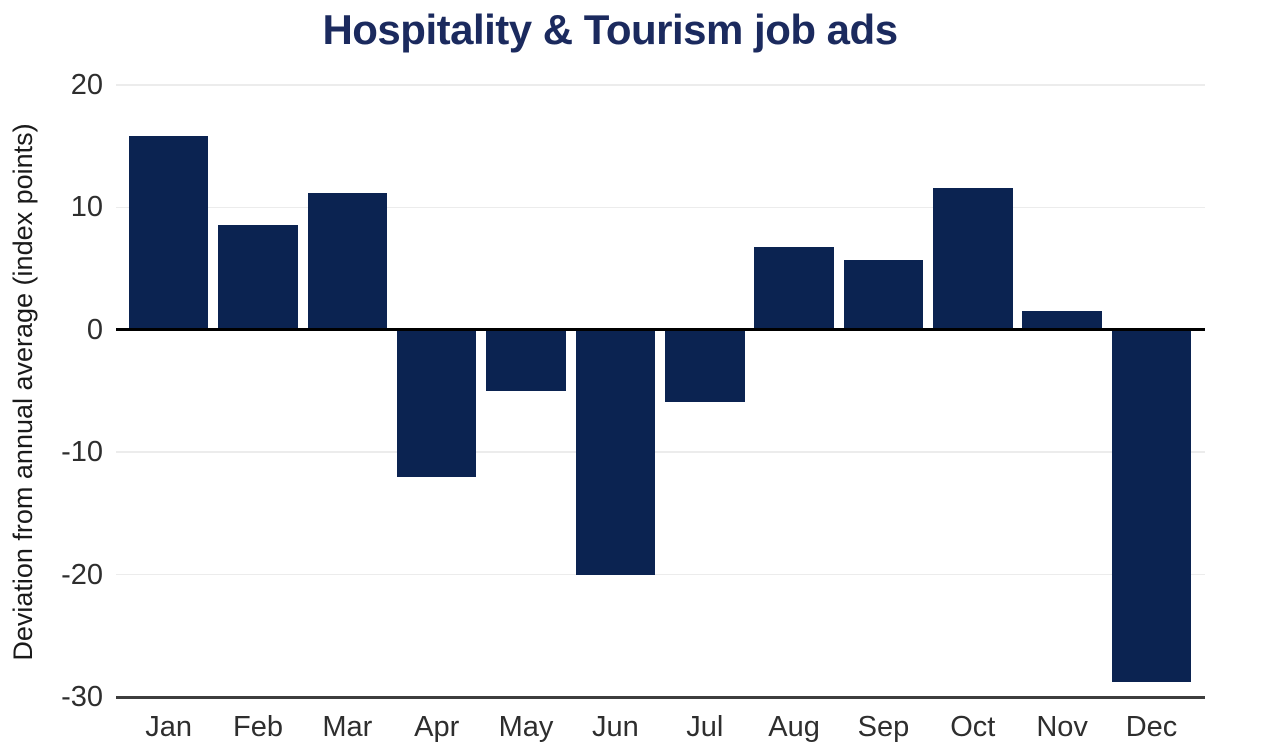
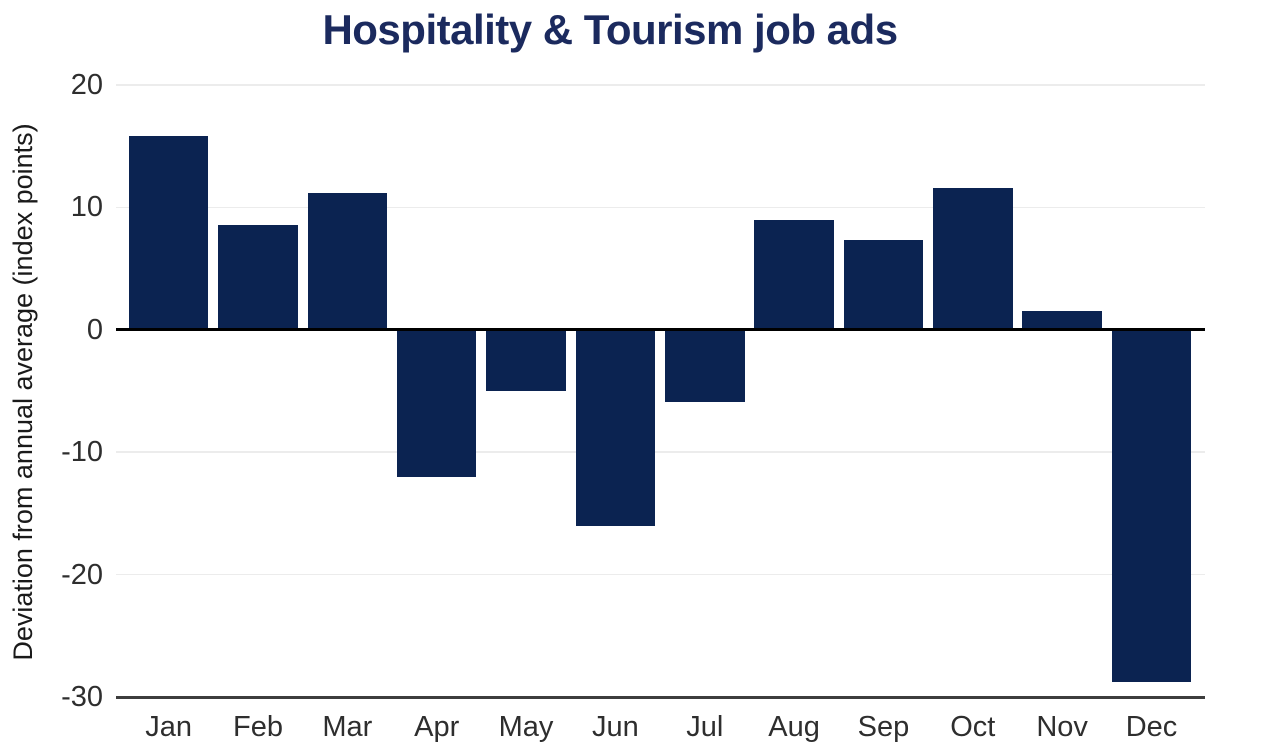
Jun: -20.0 -> -16.0
Aug: 6.8 -> 9.0
Sep: 5.7 -> 7.3
